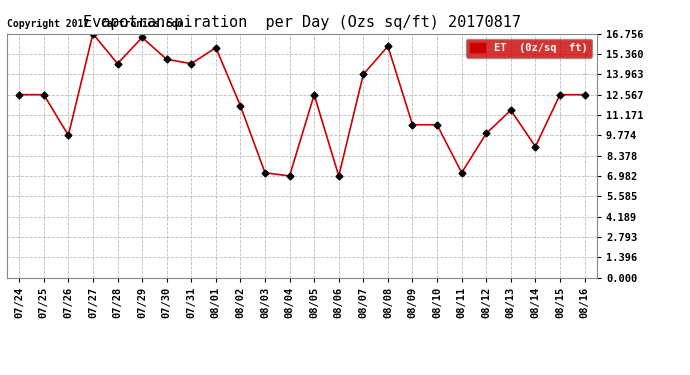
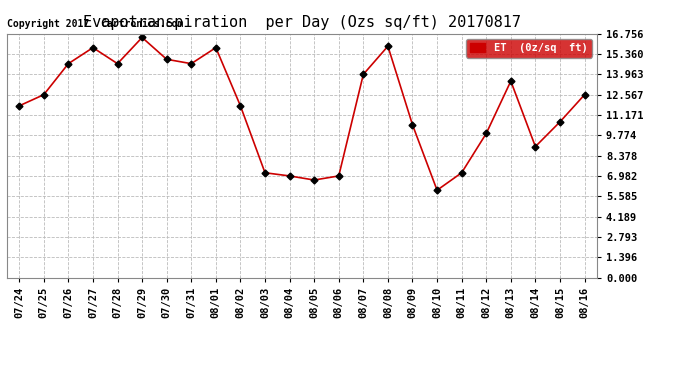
07/24: 12.6 -> 11.8
07/26: 9.8 -> 14.7
07/27: 16.8 -> 15.8
08/05: 12.6 -> 6.7
08/10: 10.5 -> 6.0
08/13: 11.5 -> 13.5
08/15: 12.6 -> 10.7
